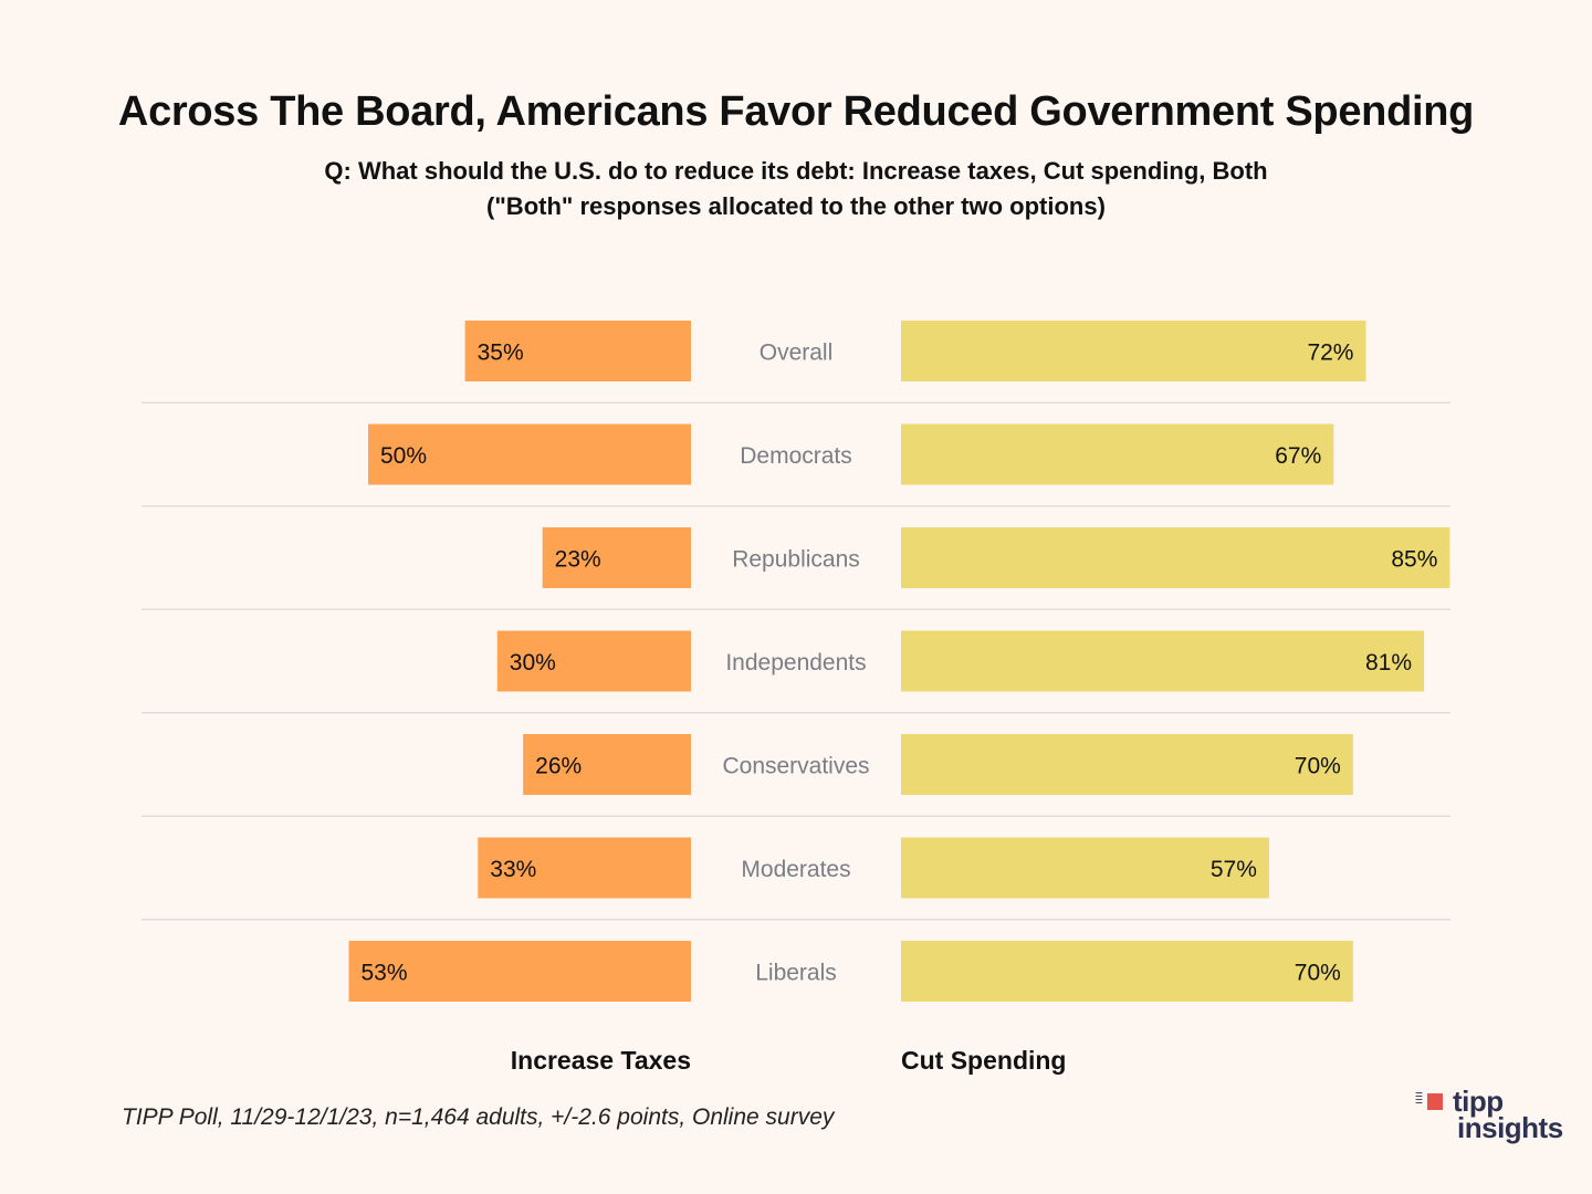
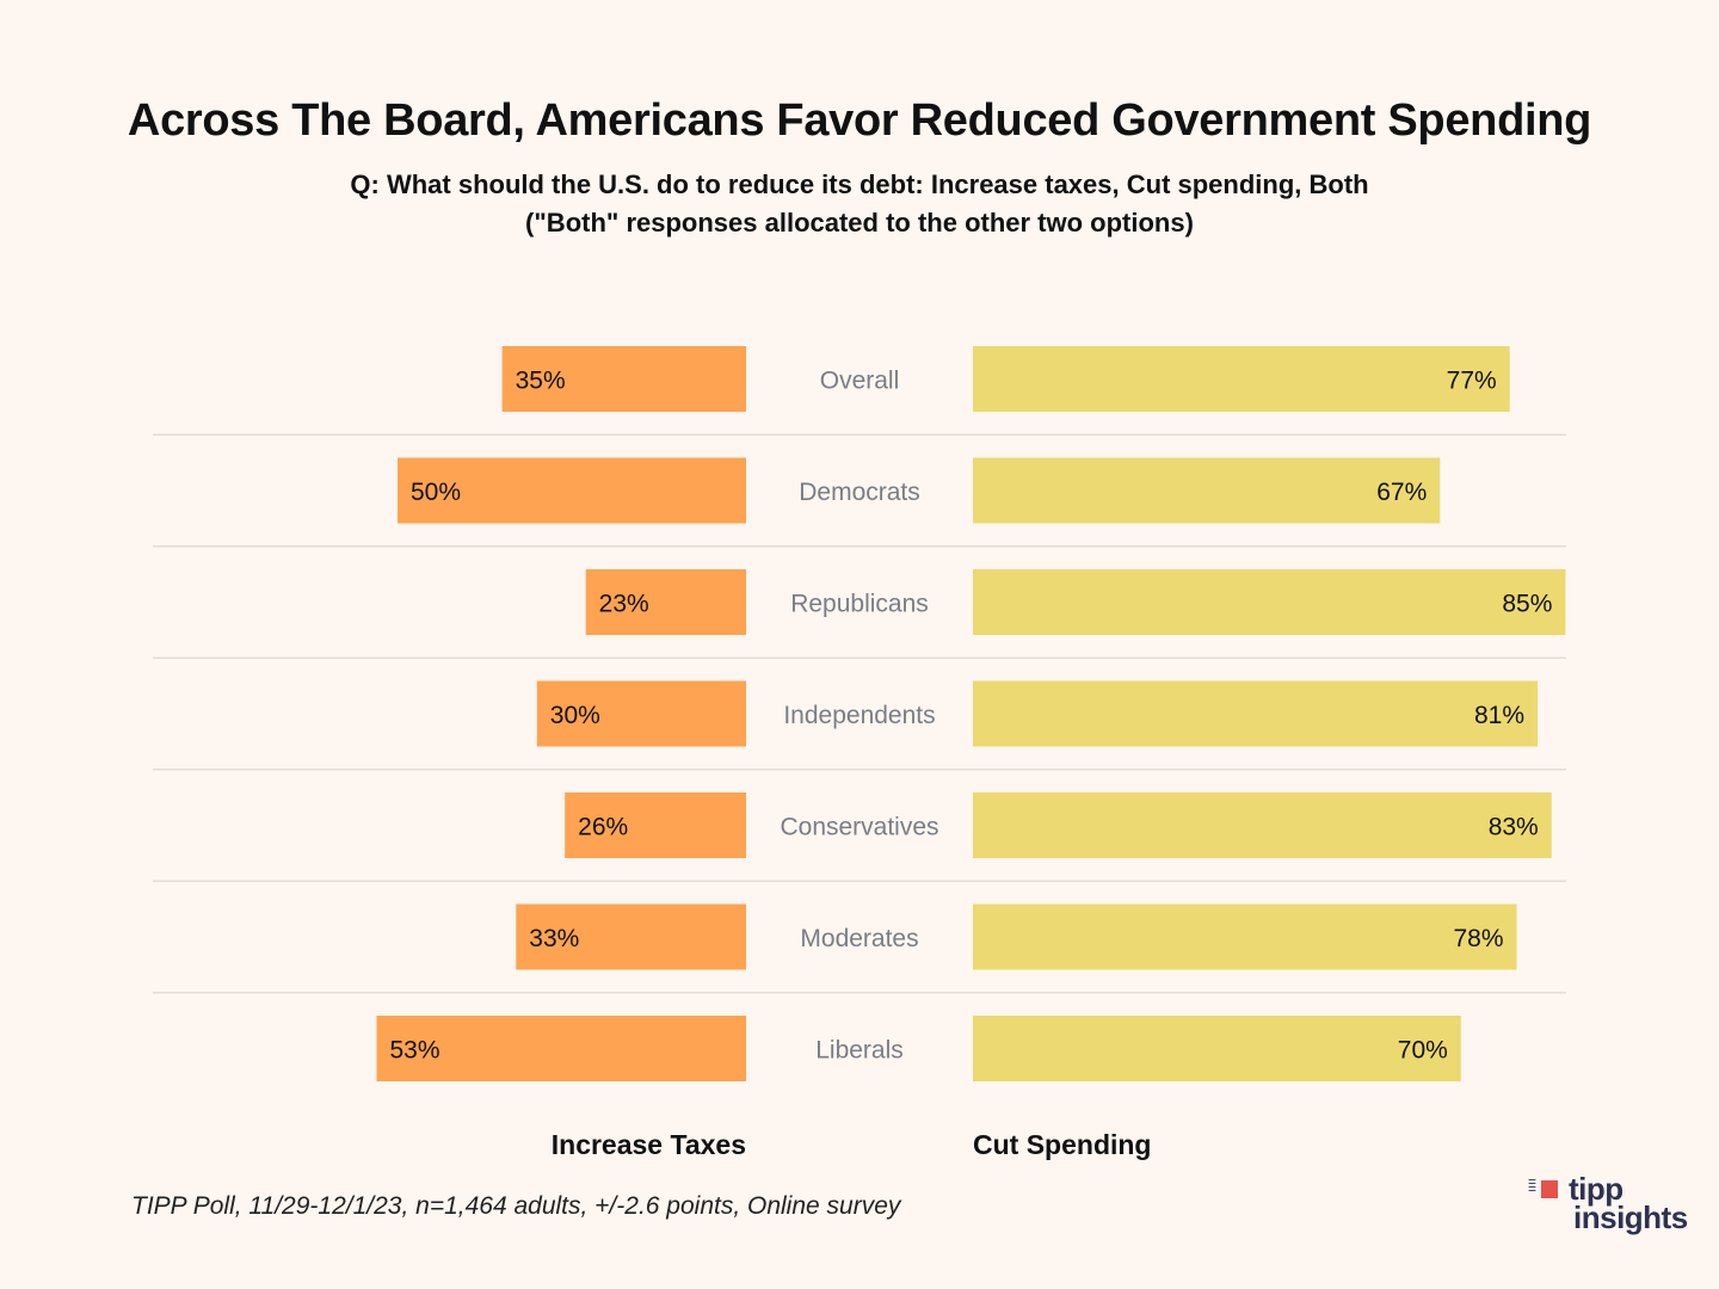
Cut Spending/Overall: 72% -> 77%
Cut Spending/Conservatives: 70% -> 83%
Cut Spending/Moderates: 57% -> 78%
